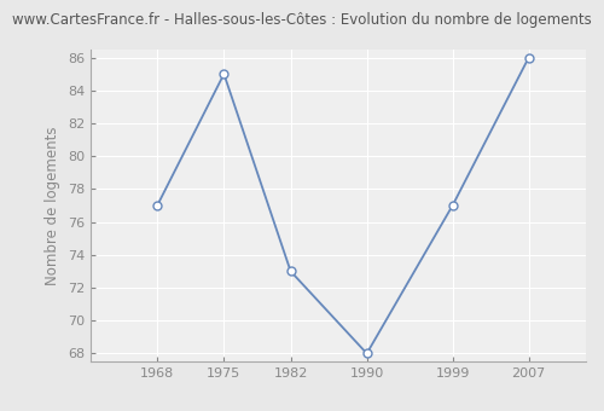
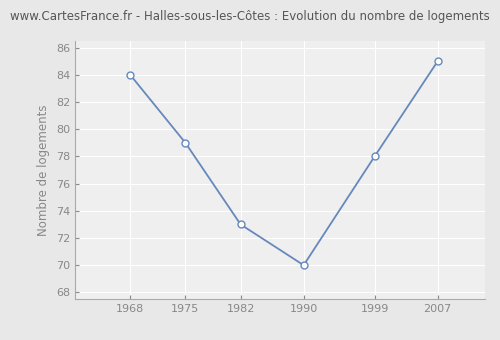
1968: 77 -> 84
1975: 85 -> 79
1990: 68 -> 70
1999: 77 -> 78
2007: 86 -> 85
